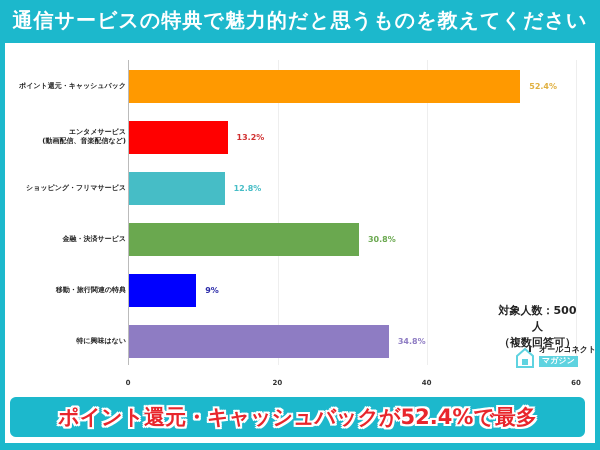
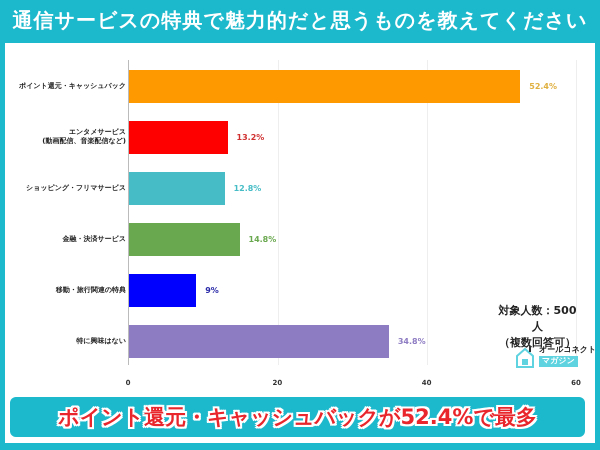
金融・決済サービス: 30.8% -> 14.8%
